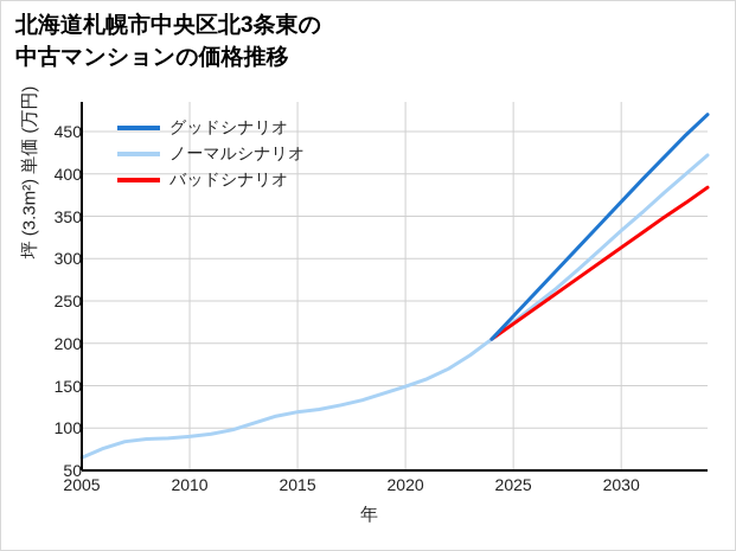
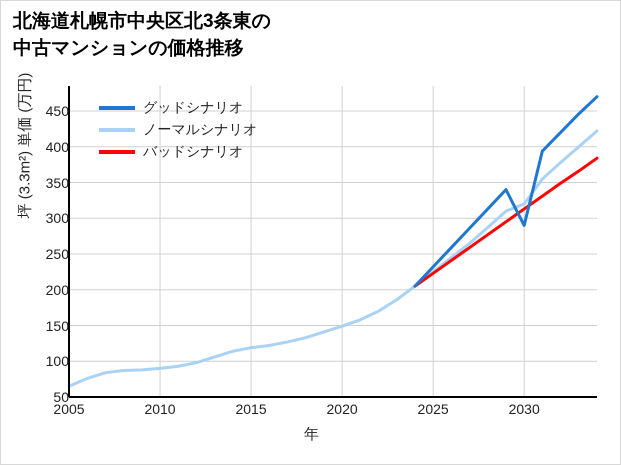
ノーマルシナリオ/2030: 330 -> 320
グッドシナリオ/2030: 370 -> 290
